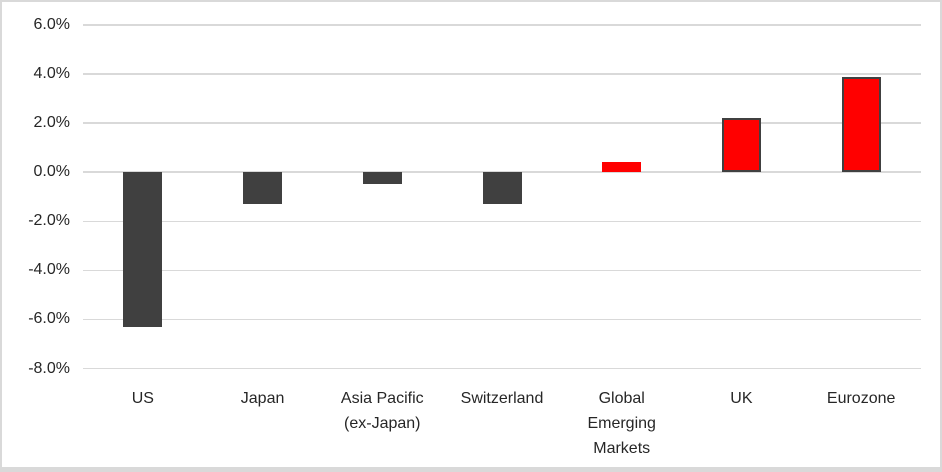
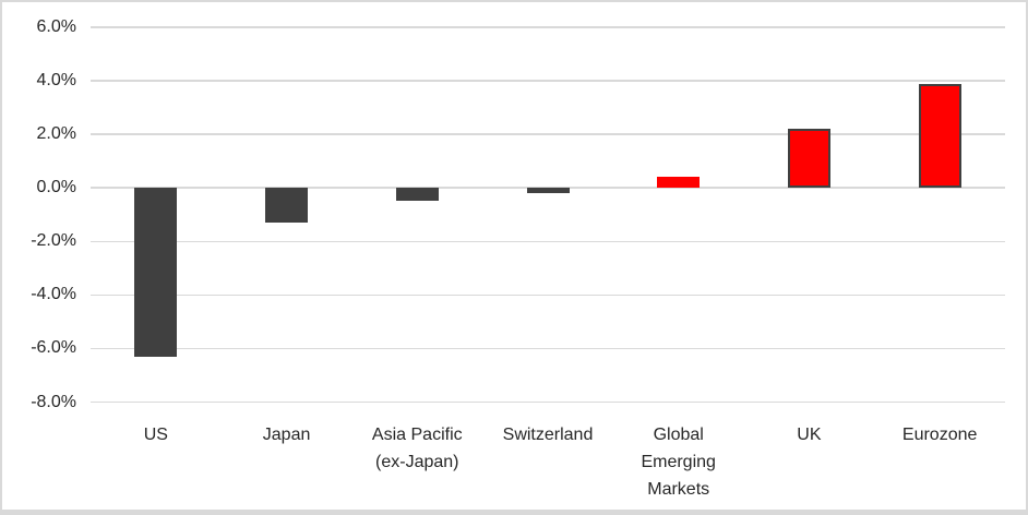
Switzerland: -1.3% -> -0.2%
